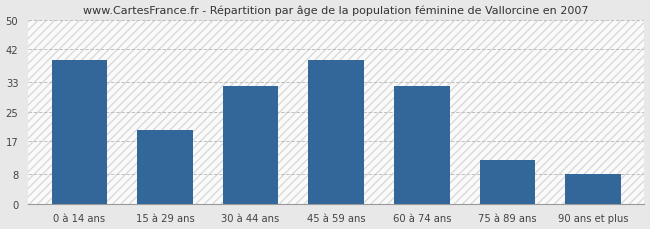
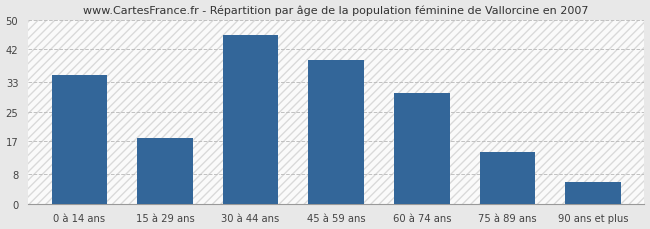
0 à 14 ans: 39 -> 35
15 à 29 ans: 20 -> 18
30 à 44 ans: 32 -> 46
60 à 74 ans: 32 -> 30
75 à 89 ans: 12 -> 14
90 ans et plus: 8 -> 6
